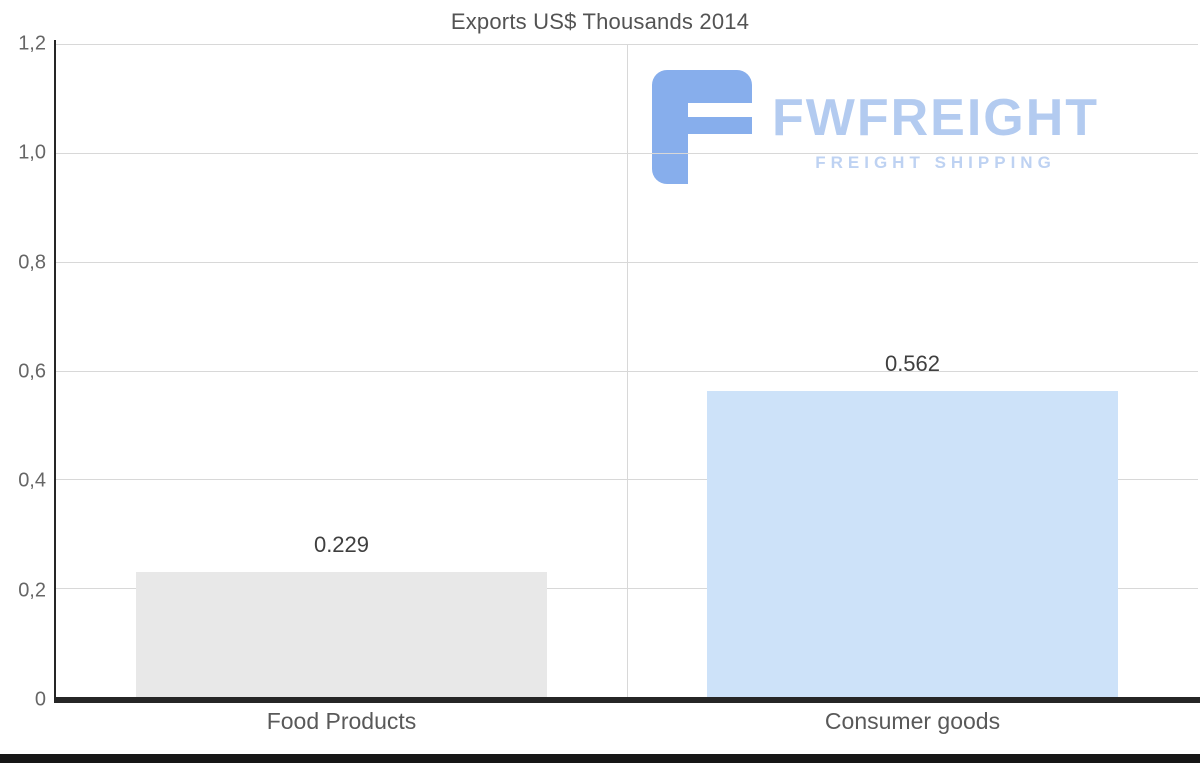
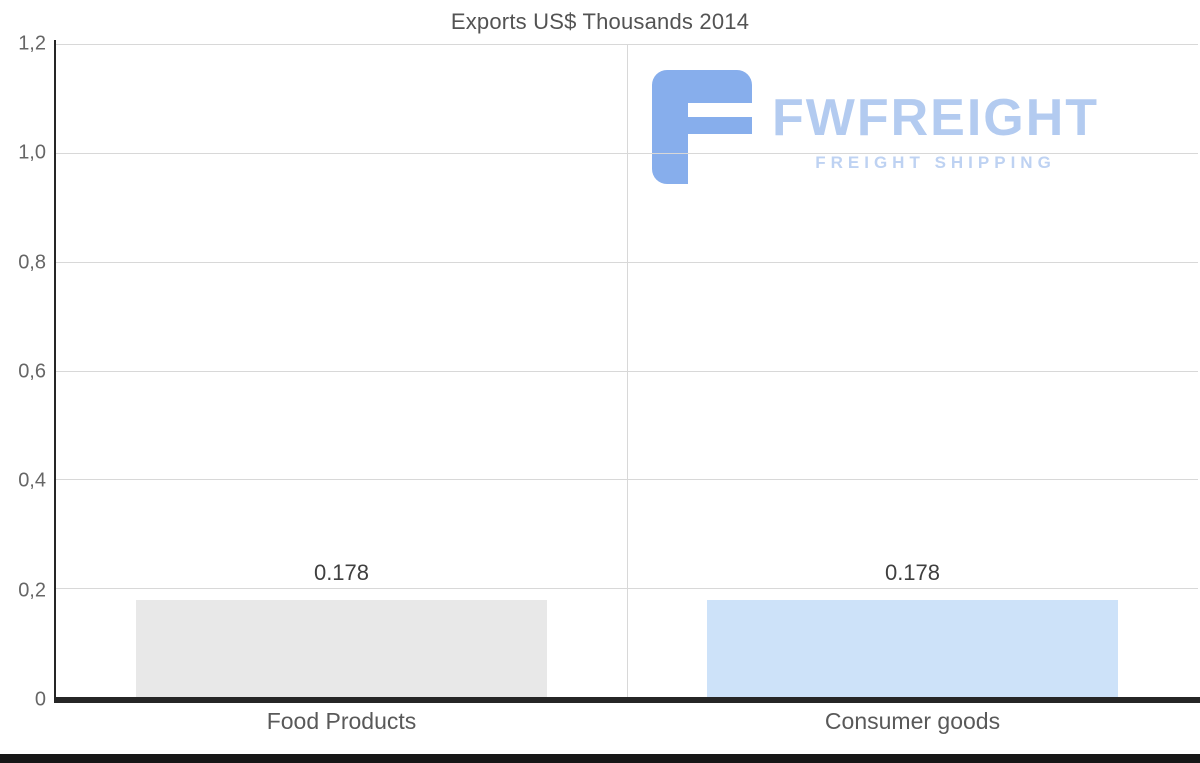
Food Products: 0.229 -> 0.178
Consumer goods: 0.562 -> 0.178
